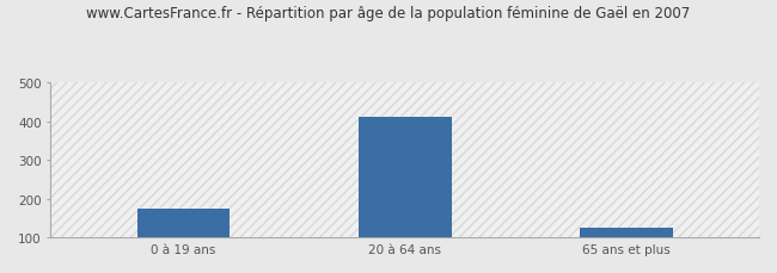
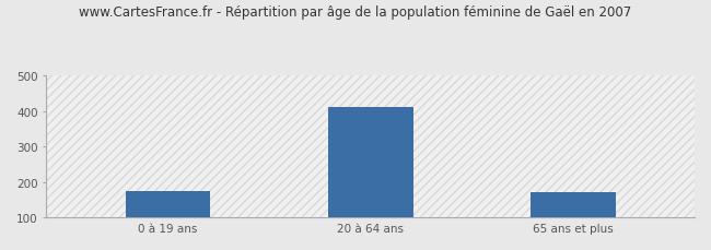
65 ans et plus: 125 -> 170
